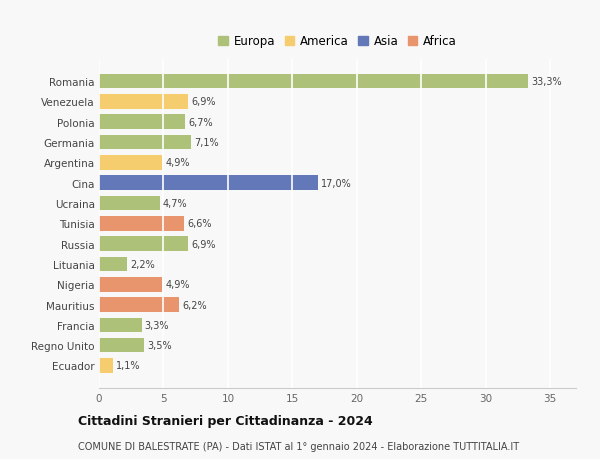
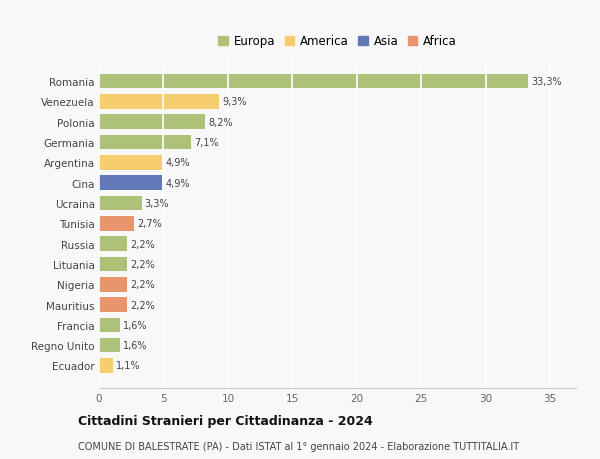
Venezuela: 6,9% -> 9,3%
Polonia: 6,7% -> 8,2%
Cina: 17,0% -> 4,9%
Ucraina: 4,7% -> 3,3%
Tunisia: 6,6% -> 2,7%
Russia: 6,9% -> 2,2%
Nigeria: 4,9% -> 2,2%
Mauritius: 6,2% -> 2,2%
Francia: 3,3% -> 1,6%
Regno Unito: 3,5% -> 1,6%
